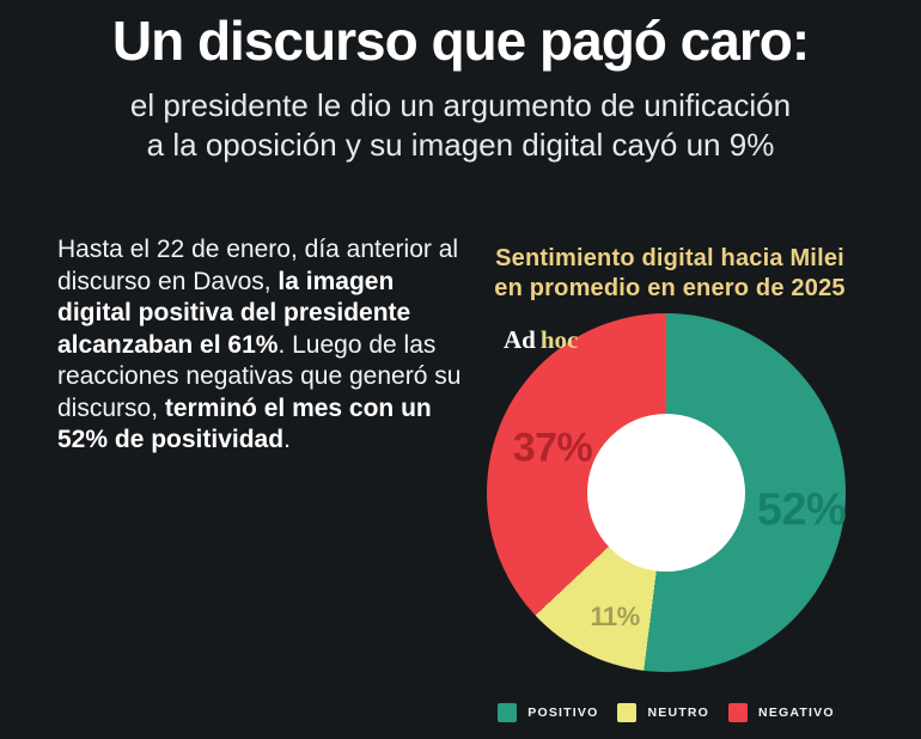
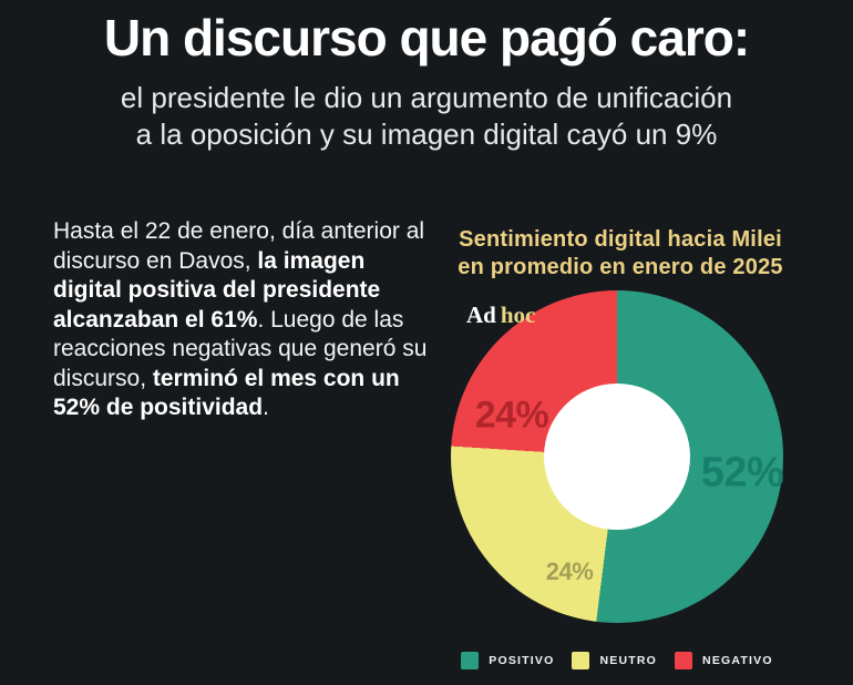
NEUTRO: 11% -> 24%
NEGATIVO: 37% -> 24%
